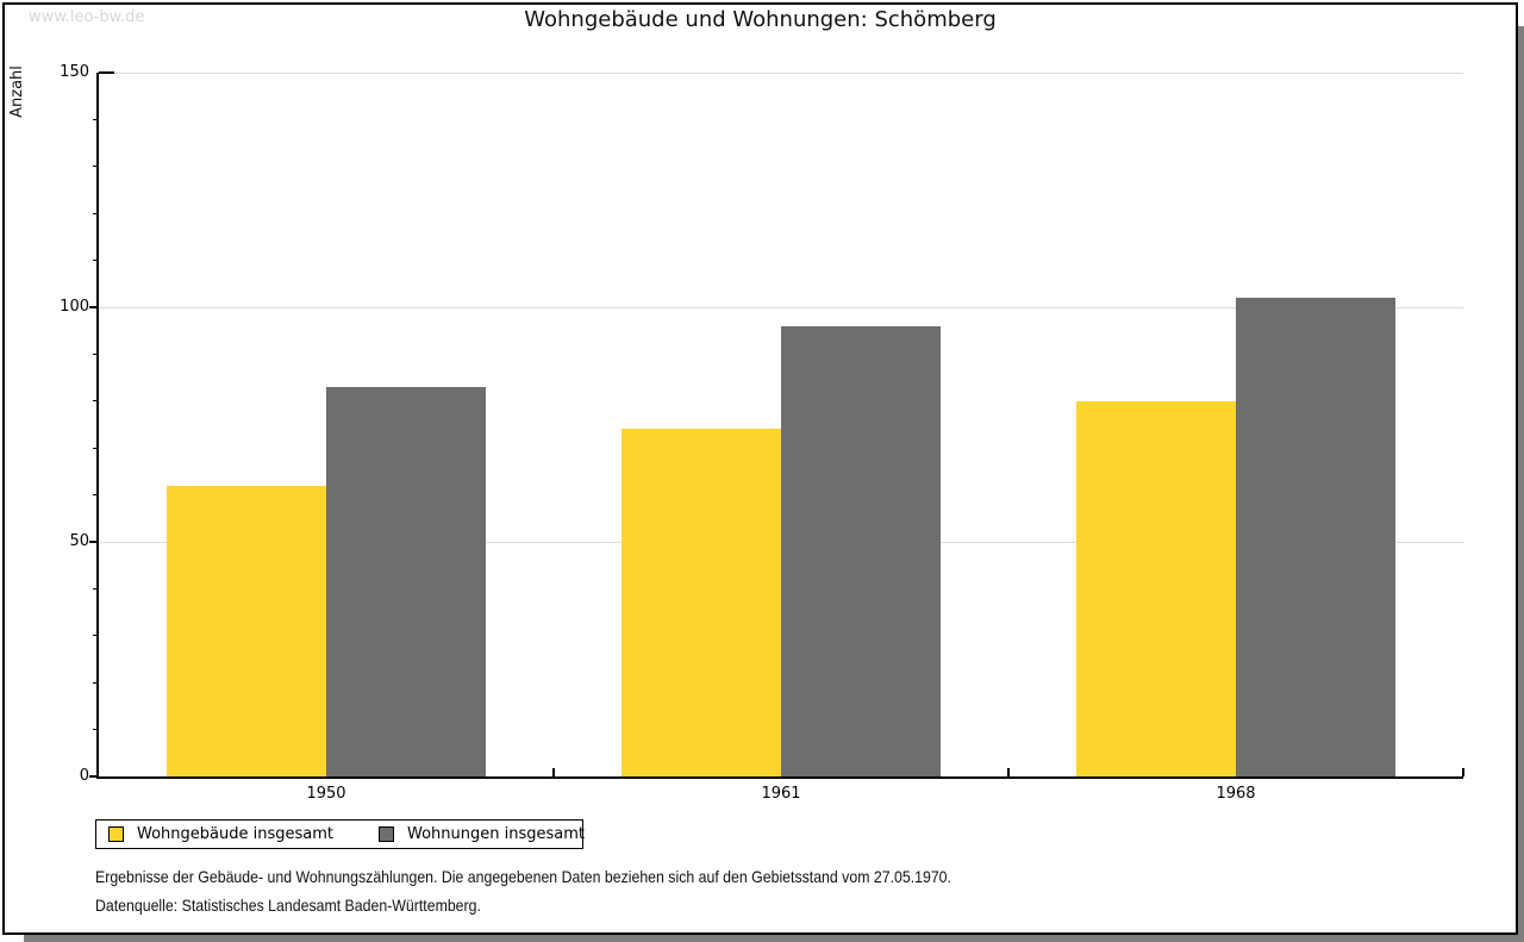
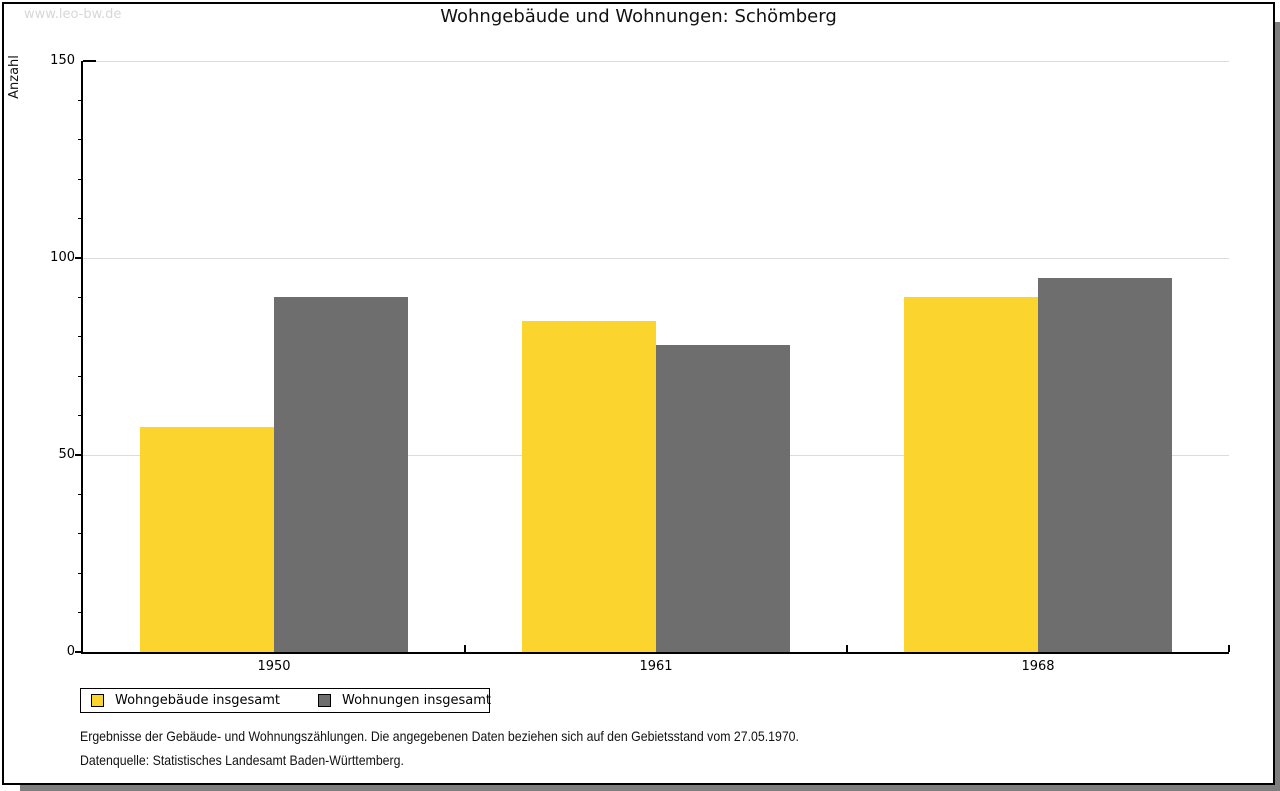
Wohngebäude insgesamt/1950: 62 -> 57
Wohnungen insgesamt/1950: 83 -> 90
Wohngebäude insgesamt/1961: 74 -> 84
Wohnungen insgesamt/1961: 96 -> 78
Wohngebäude insgesamt/1968: 80 -> 90
Wohnungen insgesamt/1968: 102 -> 95
